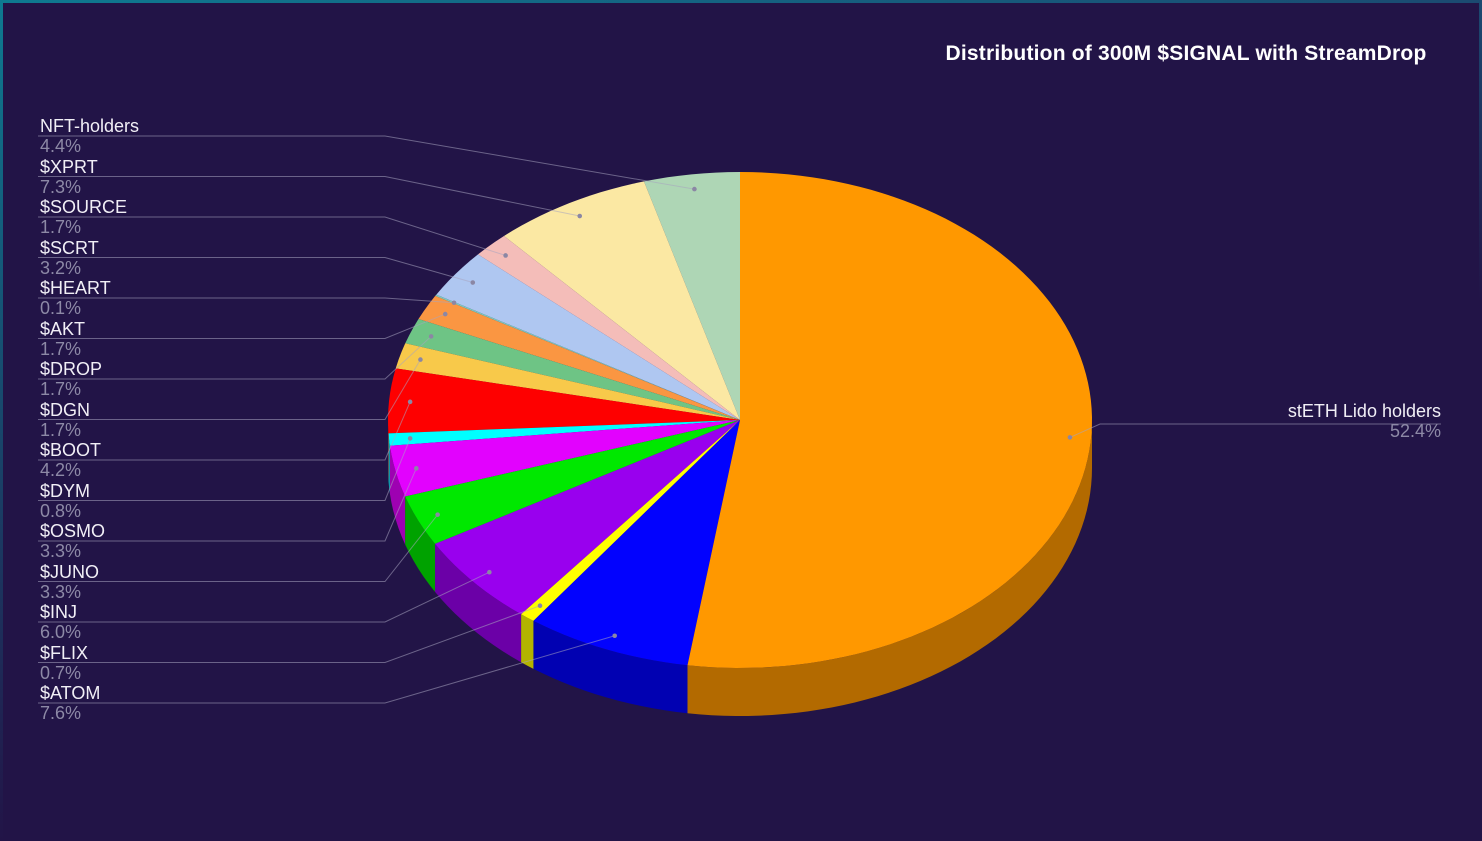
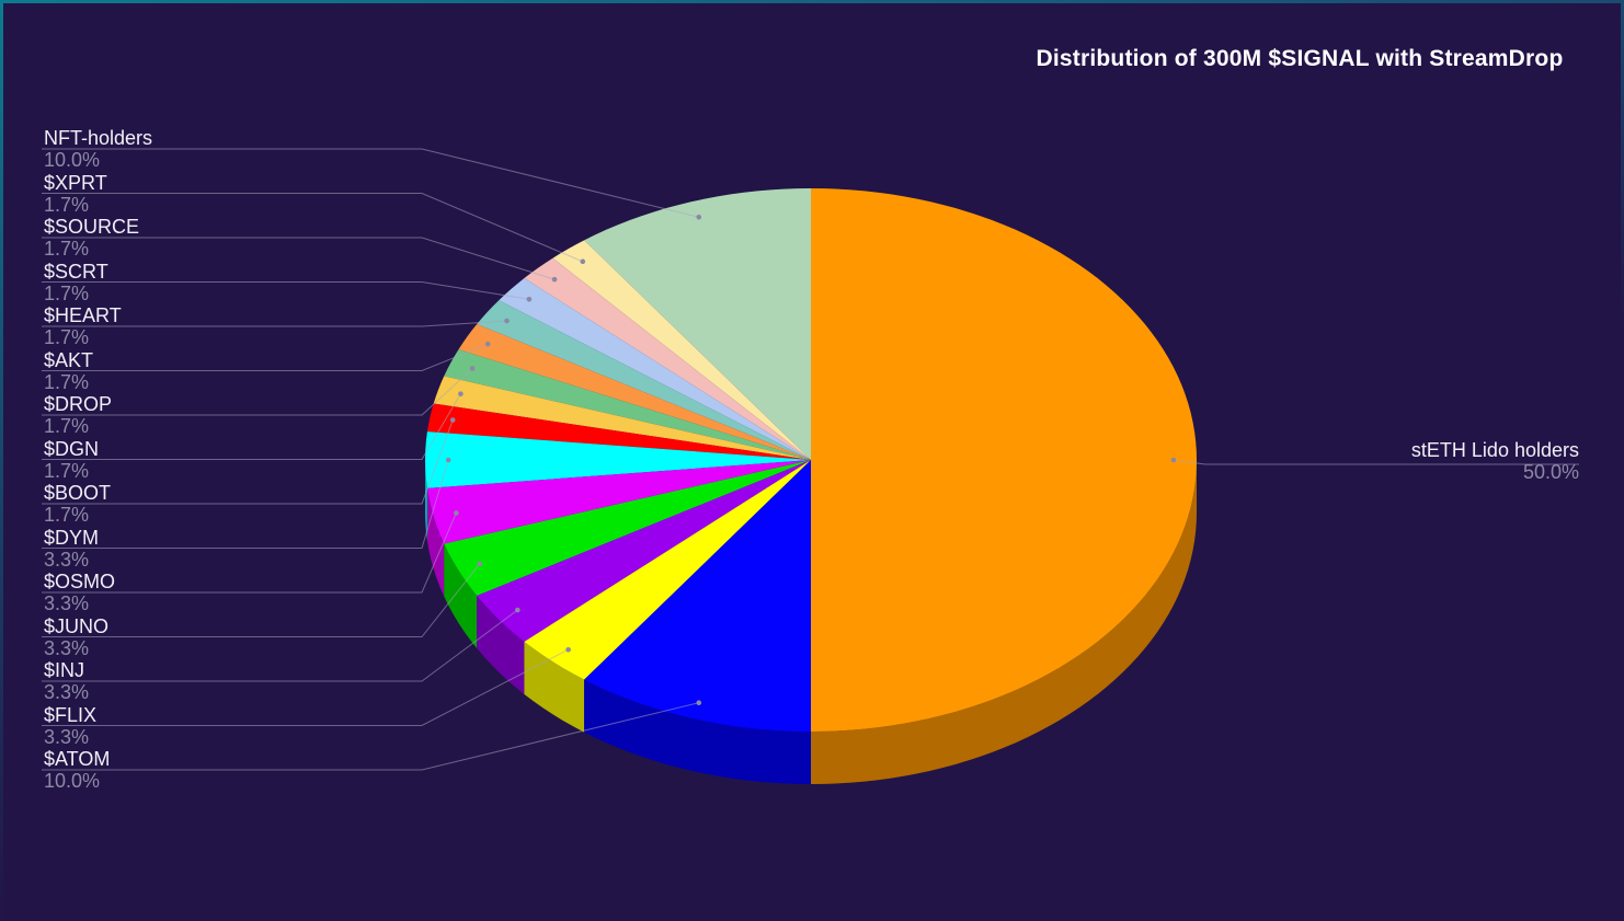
NFT-holders: 4.4% -> 10.0%
$XPRT: 7.3% -> 1.7%
$SCRT: 3.2% -> 1.7%
$HEART: 0.1% -> 1.7%
$BOOT: 4.2% -> 1.7%
$DYM: 0.8% -> 3.3%
$INJ: 6.0% -> 3.3%
$FLIX: 0.7% -> 3.3%
$ATOM: 7.6% -> 10.0%
stETH Lido holders: 52.4% -> 50.0%
